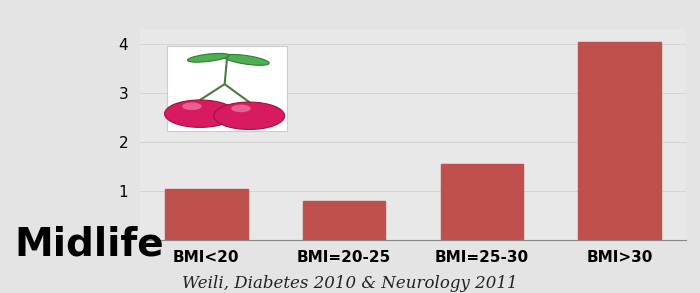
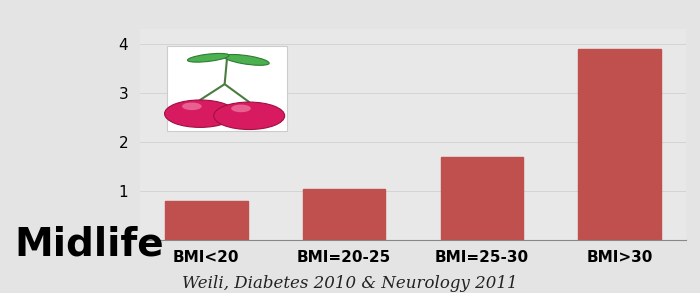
BMI<20: 1.05 -> 0.80
BMI=20-25: 0.80 -> 1.05
BMI=25-30: 1.55 -> 1.70
BMI>30: 4.05 -> 3.90
